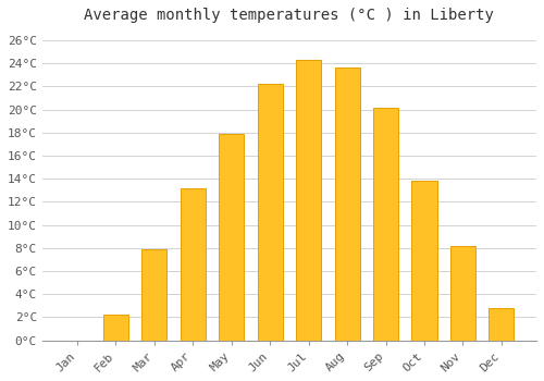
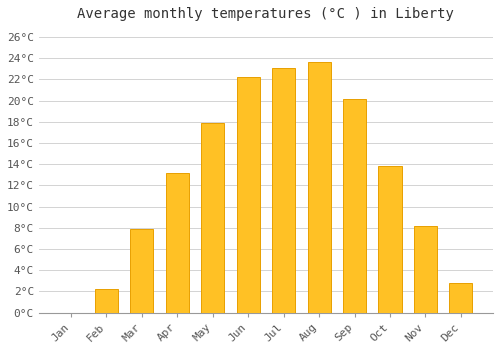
Jul: 24.3°C -> 23.1°C
